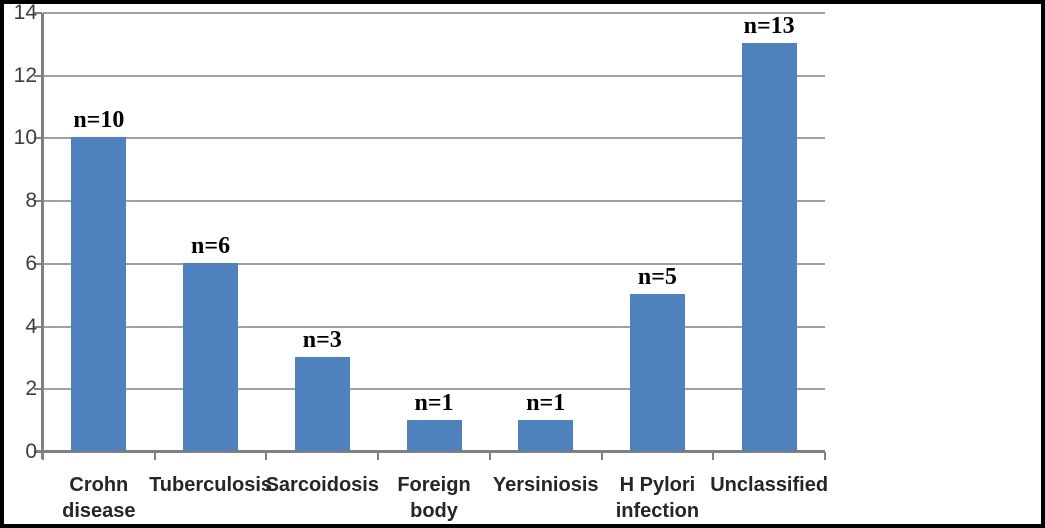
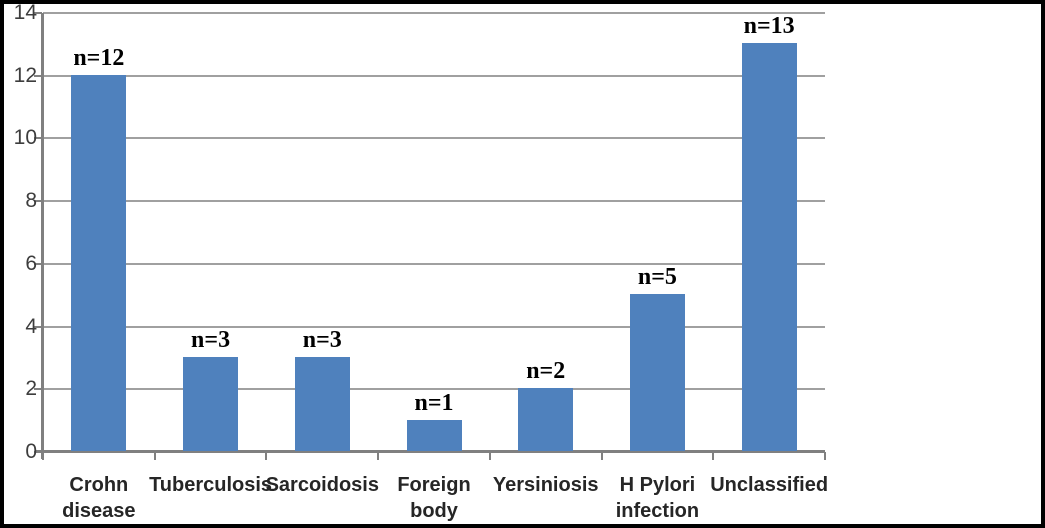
Crohn disease: 10 -> 12
Tuberculosis: 6 -> 3
Yersiniosis: 1 -> 2
